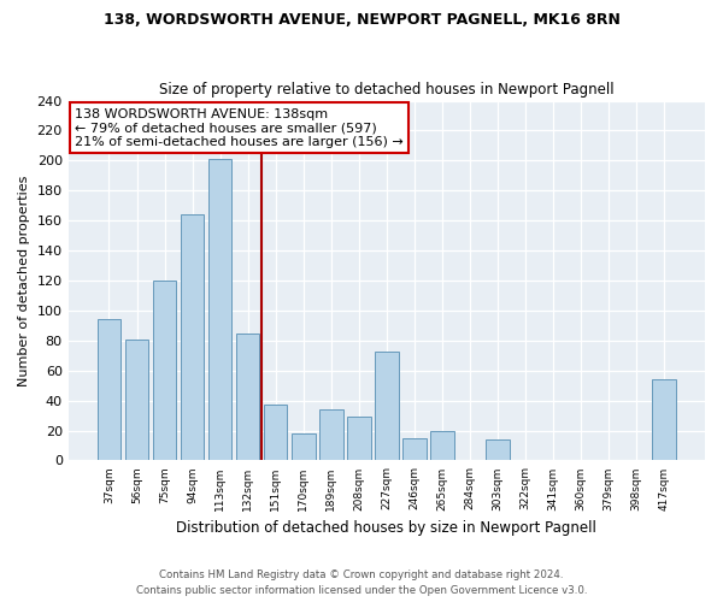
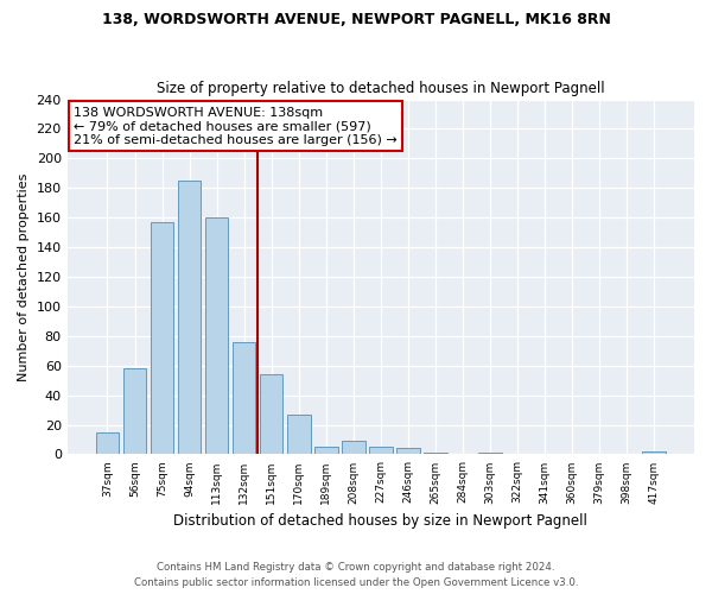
37sqm: 94 -> 15
56sqm: 81 -> 58
75sqm: 120 -> 157
94sqm: 164 -> 185
113sqm: 201 -> 160
132sqm: 85 -> 76
151sqm: 37 -> 54
170sqm: 18 -> 27
189sqm: 34 -> 5
208sqm: 29 -> 9
227sqm: 73 -> 5
246sqm: 15 -> 4
265sqm: 20 -> 1
303sqm: 14 -> 1
417sqm: 54 -> 2
